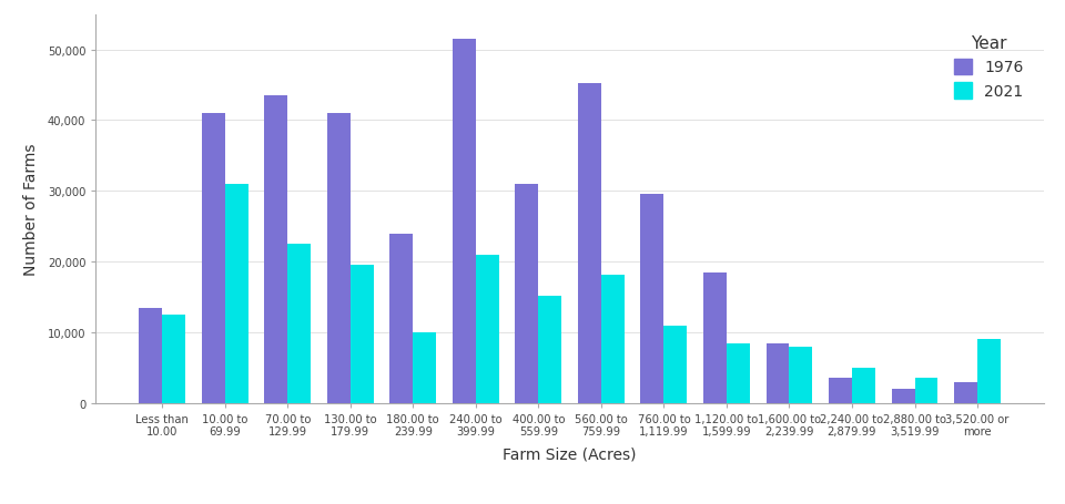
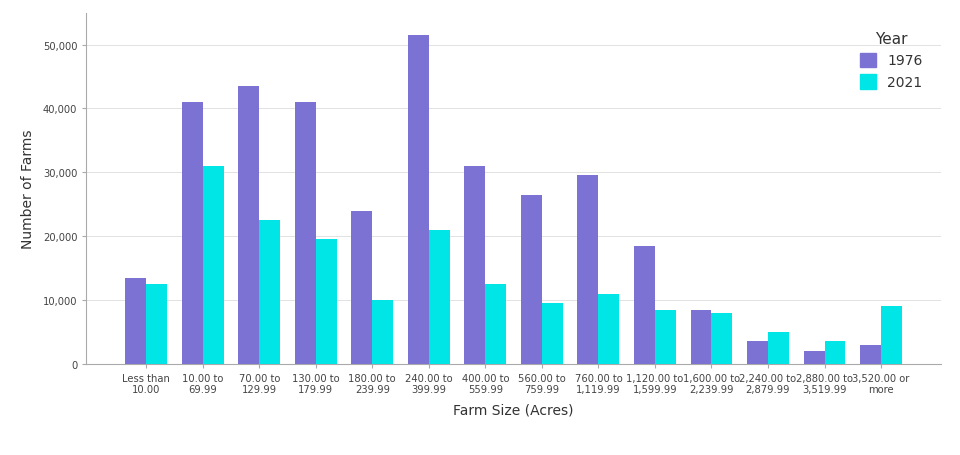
2021/400.00 to 559.99: 15,200 -> 12,500
1976/560.00 to 759.99: 45,200 -> 26,500
2021/560.00 to 759.99: 18,200 -> 9,500
